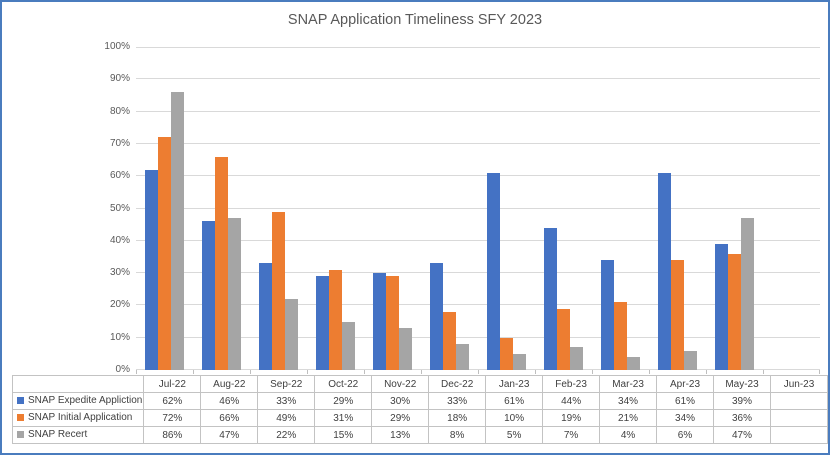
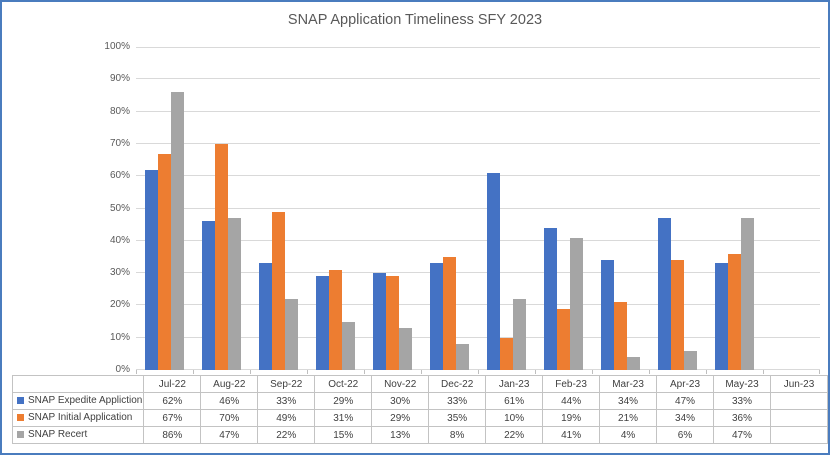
SNAP Initial Application/Jul-22: 72% -> 67%
SNAP Initial Application/Aug-22: 66% -> 70%
SNAP Initial Application/Dec-22: 18% -> 35%
SNAP Recert/Jan-23: 5% -> 22%
SNAP Recert/Feb-23: 7% -> 41%
SNAP Expedite Appliction/Apr-23: 61% -> 47%
SNAP Expedite Appliction/May-23: 39% -> 33%
